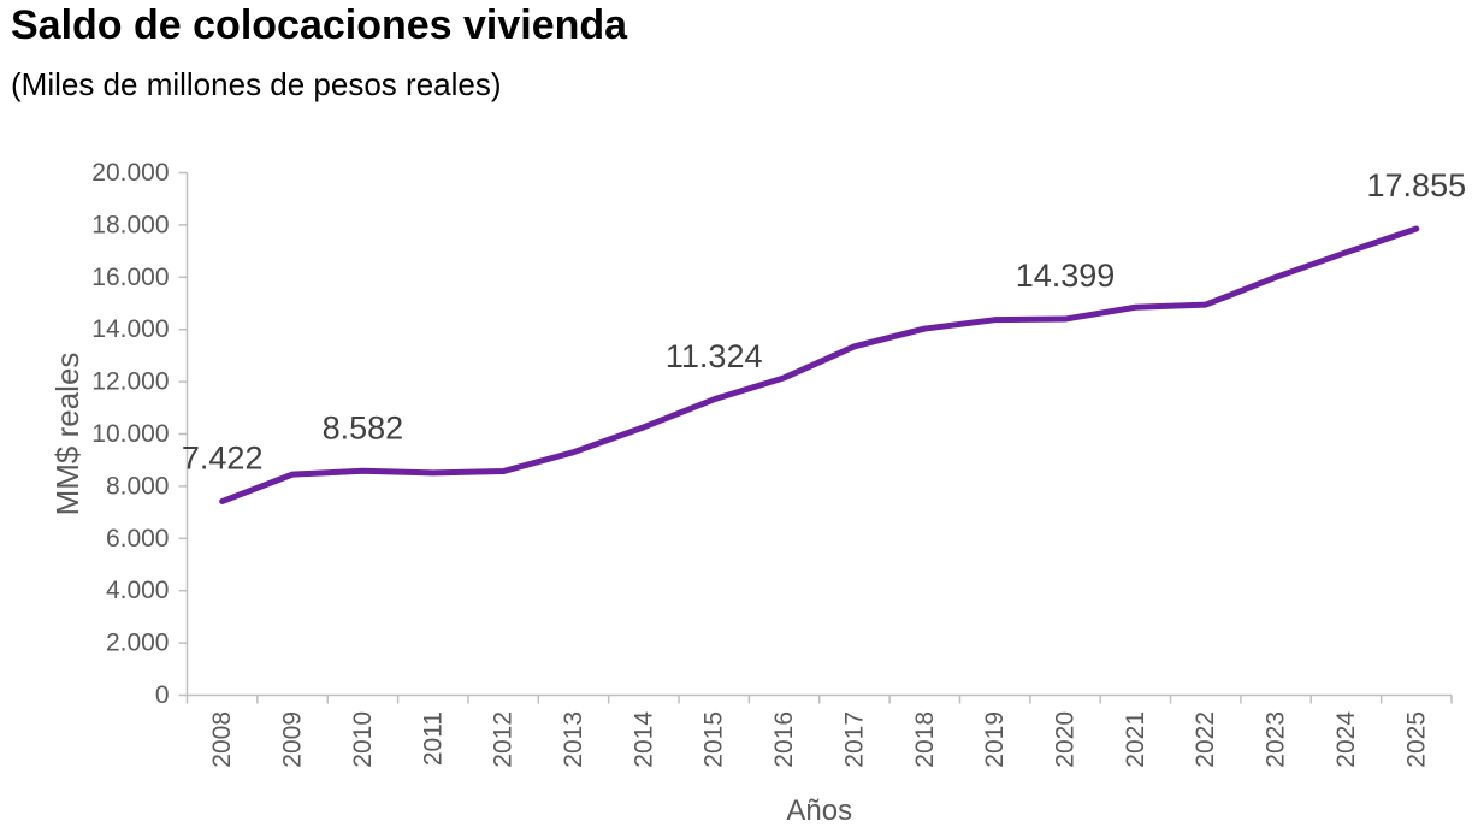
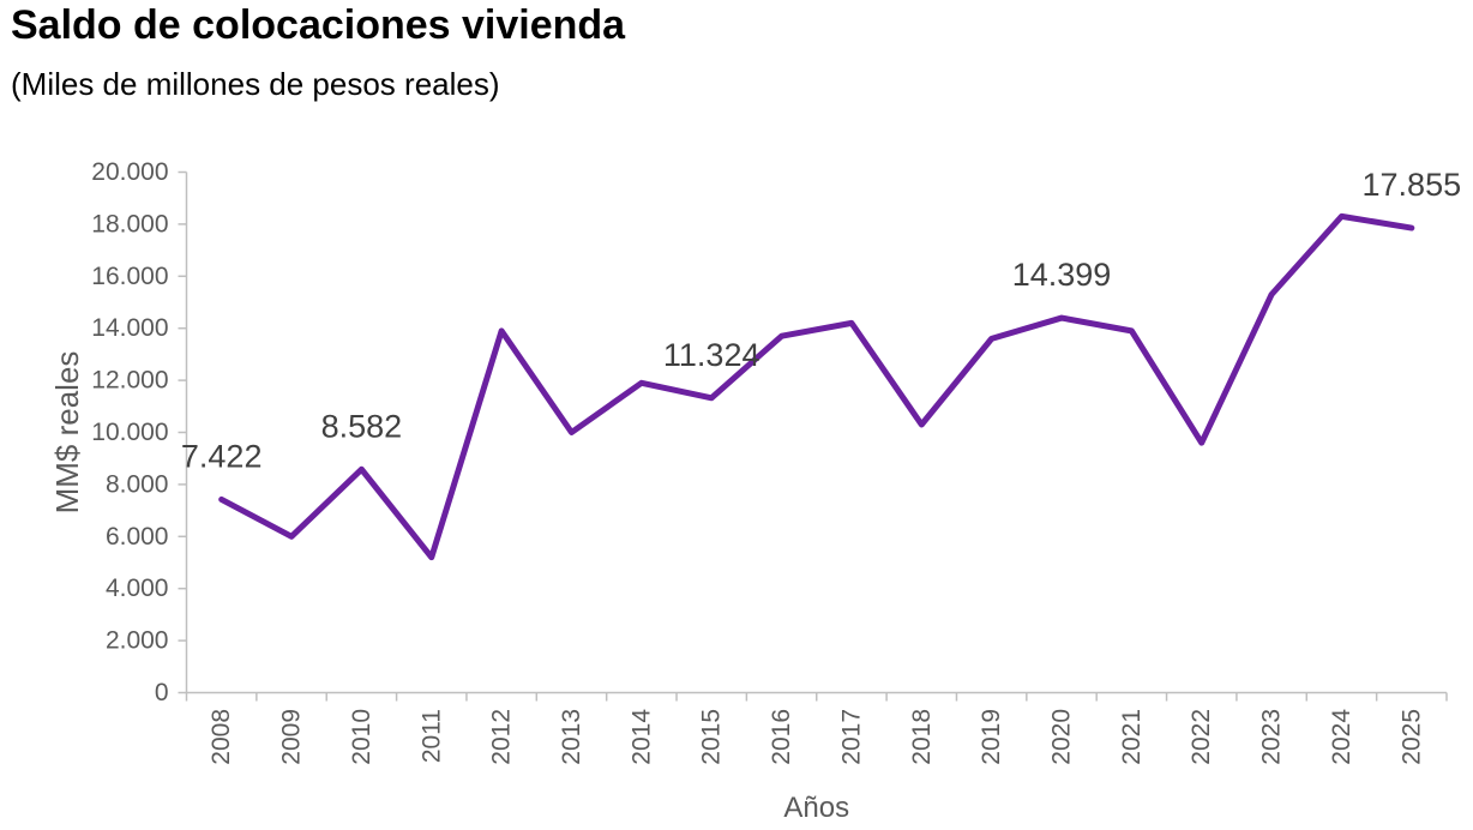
2009: 8400 -> 6000
2011: 8500 -> 5200
2012: 8600 -> 13900
2013: 9300 -> 10000
2014: 10300 -> 11900
2016: 12200 -> 13700
2017: 13400 -> 14200
2018: 14000 -> 10300
2019: 14400 -> 13600
2021: 14800 -> 13900
2022: 15000 -> 9600
2023: 16000 -> 15300
2024: 17000 -> 18300
